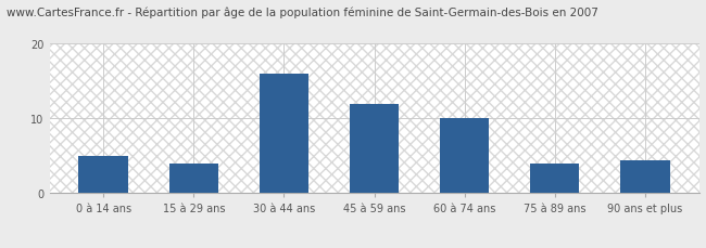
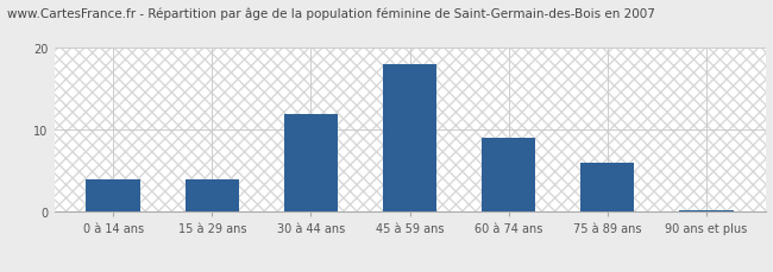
0 à 14 ans: 5.0 -> 4.0
30 à 44 ans: 16.0 -> 12.0
45 à 59 ans: 12.0 -> 18.0
60 à 74 ans: 10.0 -> 9.0
75 à 89 ans: 4.0 -> 6.0
90 ans et plus: 4.4 -> 0.2
